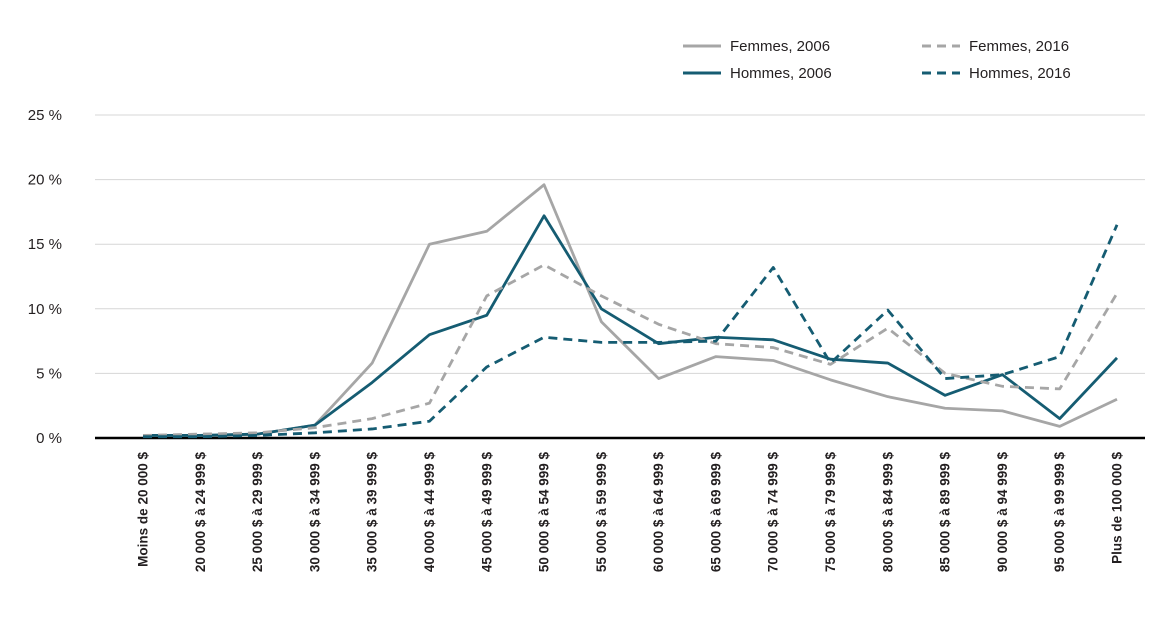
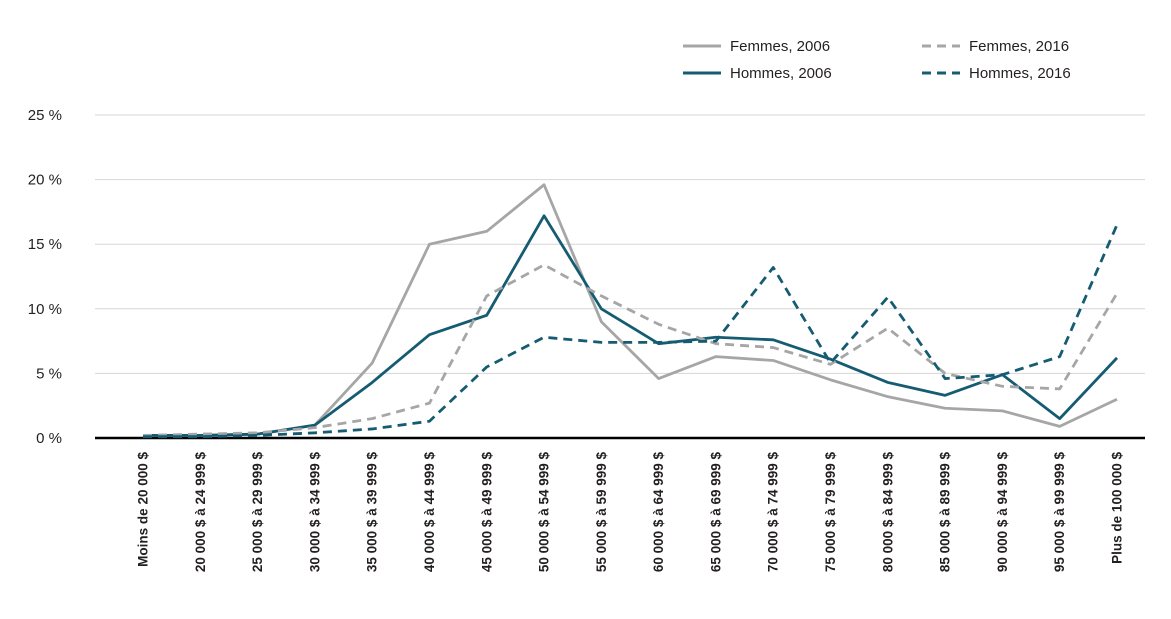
Hommes, 2006/80 000 $ à 84 999 $: 5.8% -> 4.3%
Hommes, 2016/80 000 $ à 84 999 $: 9.9% -> 10.9%
